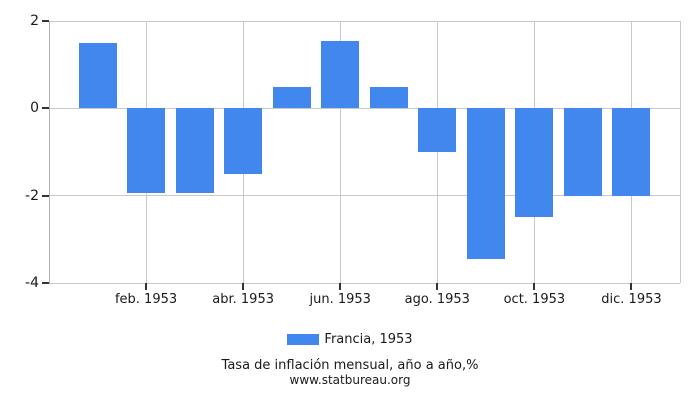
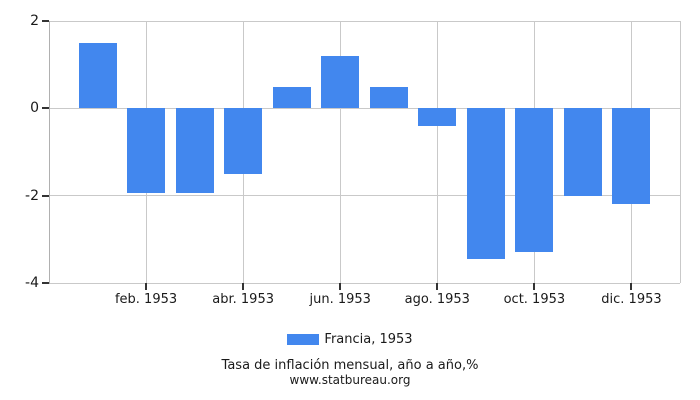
jun. 1953: 1.6 -> 1.2
ago. 1953: -1.0 -> -0.4
oct. 1953: -2.5 -> -3.3
dic. 1953: -2.0 -> -2.2
